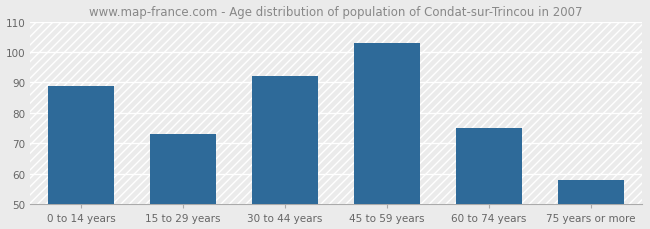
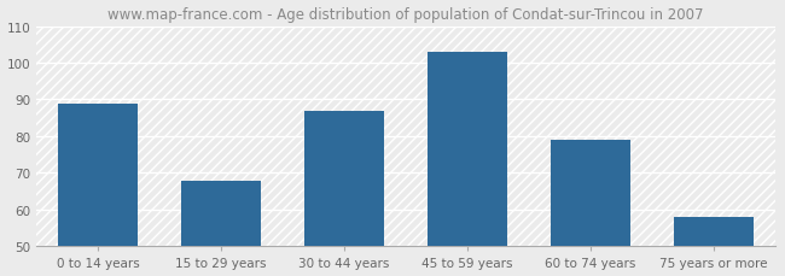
15 to 29 years: 73 -> 68
30 to 44 years: 92 -> 87
60 to 74 years: 75 -> 79
